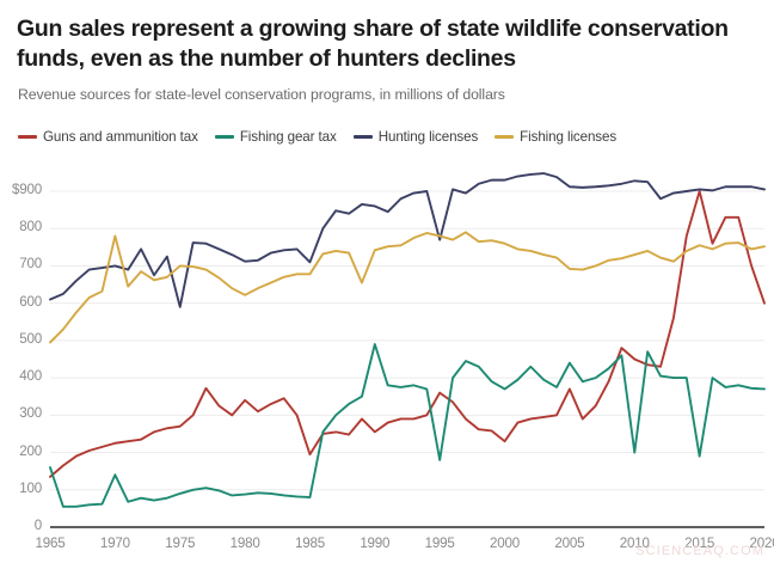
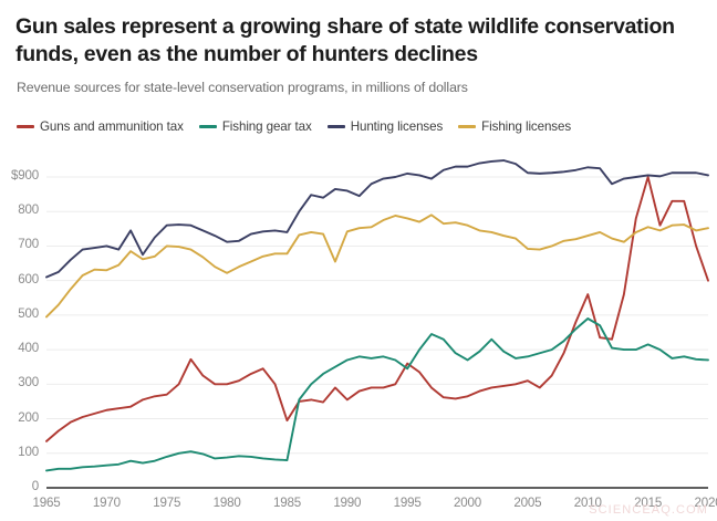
Fishing gear tax/1965: $160 -> $50
Fishing gear tax/1970: $140 -> $60
Fishing licenses/1970: $780 -> $630
Hunting licenses/1975: $590 -> $760
Guns and ammunition tax/1980: $340 -> $300
Hunting licenses/1985: $710 -> $740
Fishing gear tax/1990: $490 -> $370
Fishing gear tax/1995: $180 -> $340
Hunting licenses/1995: $770 -> $910
Guns and ammunition tax/2000: $230 -> $260
Guns and ammunition tax/2005: $370 -> $310
Fishing gear tax/2005: $440 -> $380
Guns and ammunition tax/2010: $450 -> $560
Fishing gear tax/2010: $200 -> $490
Fishing gear tax/2015: $190 -> $420
